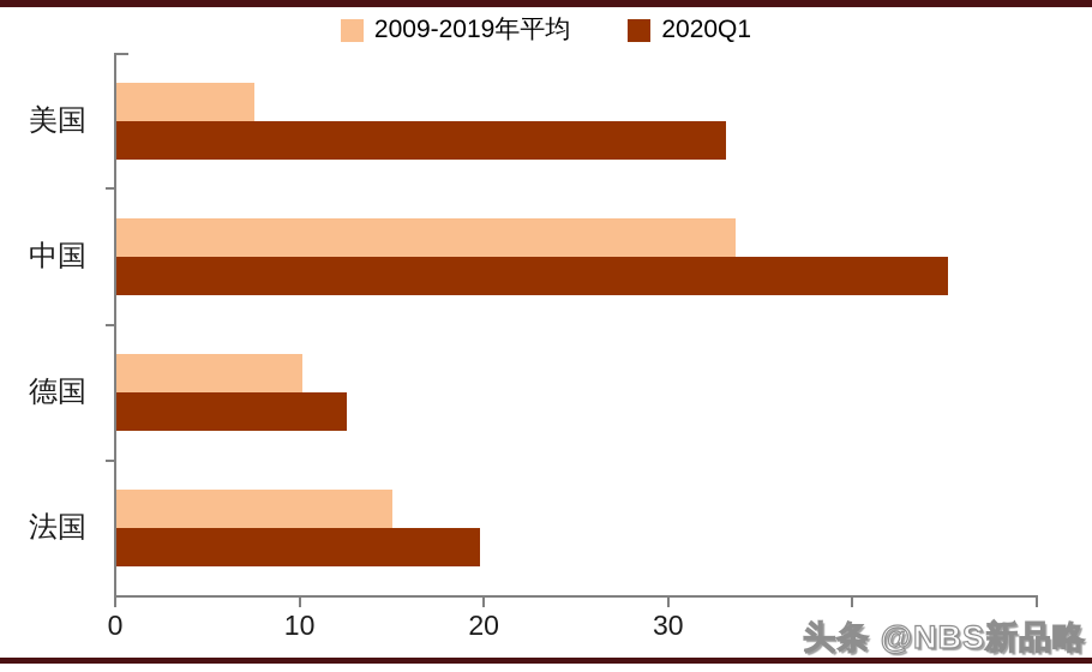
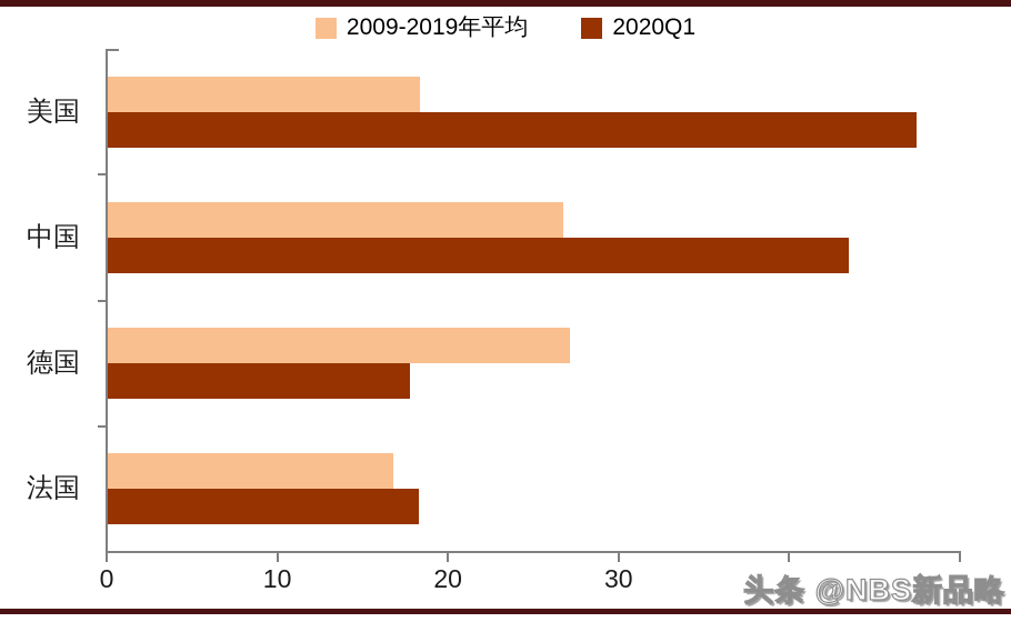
2009-2019年平均/美国: 7.5 -> 18.3
2020Q1/美国: 33.1 -> 47.4
2009-2019年平均/中国: 33.6 -> 26.7
2020Q1/中国: 45.1 -> 43.4
2009-2019年平均/德国: 10.1 -> 27.1
2020Q1/德国: 12.5 -> 17.7
2009-2019年平均/法国: 15.0 -> 16.7
2020Q1/法国: 19.7 -> 18.2
